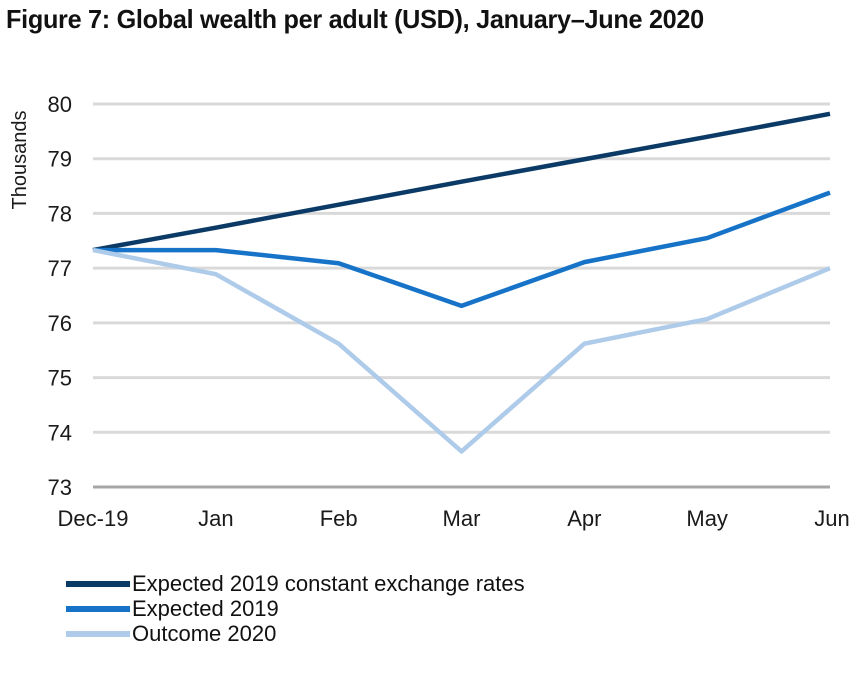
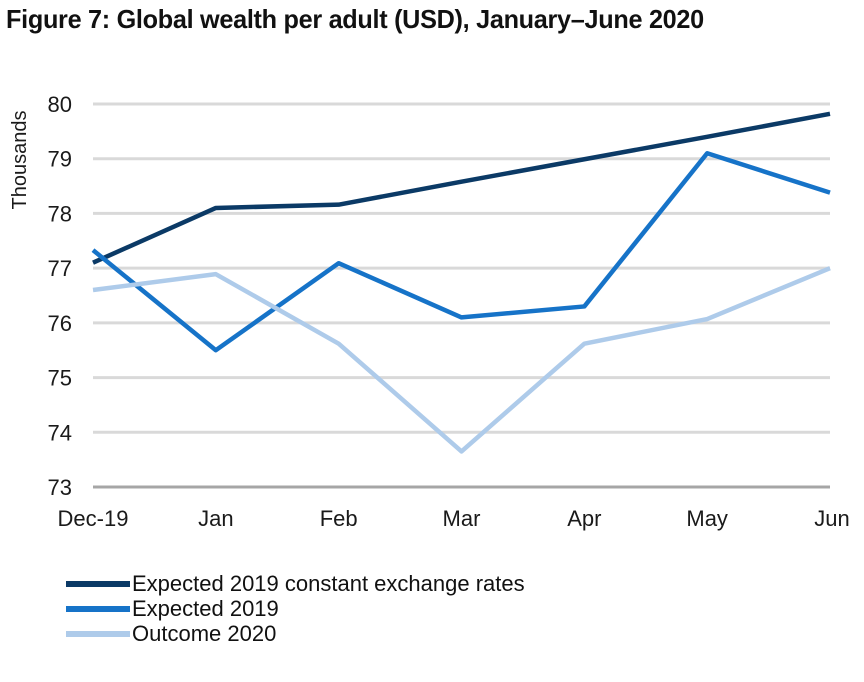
Expected 2019 constant exchange rates/Dec-19: 77.3 -> 77.1
Outcome 2020/Dec-19: 77.3 -> 76.6
Expected 2019 constant exchange rates/Jan: 77.7 -> 78.1
Expected 2019/Jan: 77.3 -> 75.5
Expected 2019/Mar: 76.3 -> 76.1
Expected 2019/Apr: 77.1 -> 76.3
Expected 2019/May: 77.5 -> 79.1
